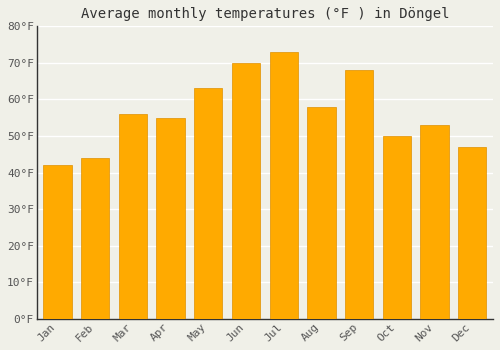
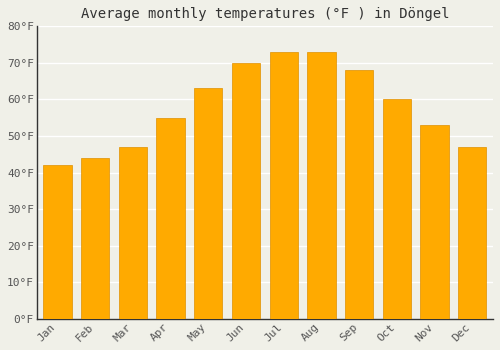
Mar: 56°F -> 47°F
Aug: 58°F -> 73°F
Oct: 50°F -> 60°F
